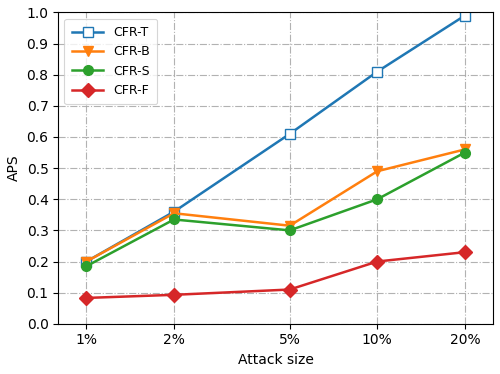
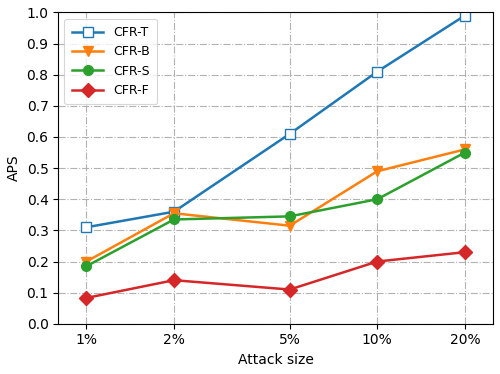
CFR-T/1%: 0.20 -> 0.31
CFR-F/2%: 0.093 -> 0.140
CFR-S/5%: 0.300 -> 0.345
